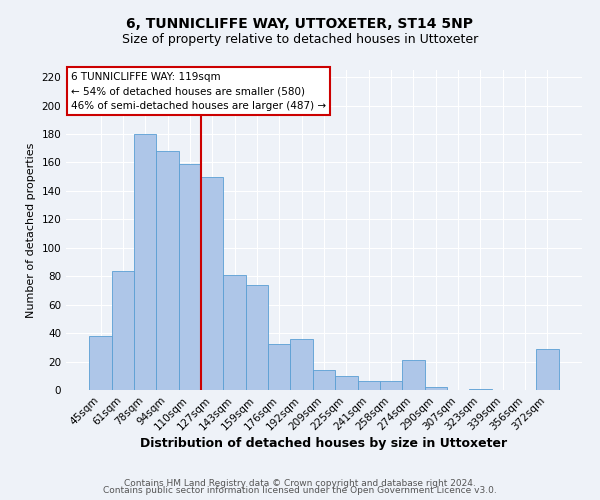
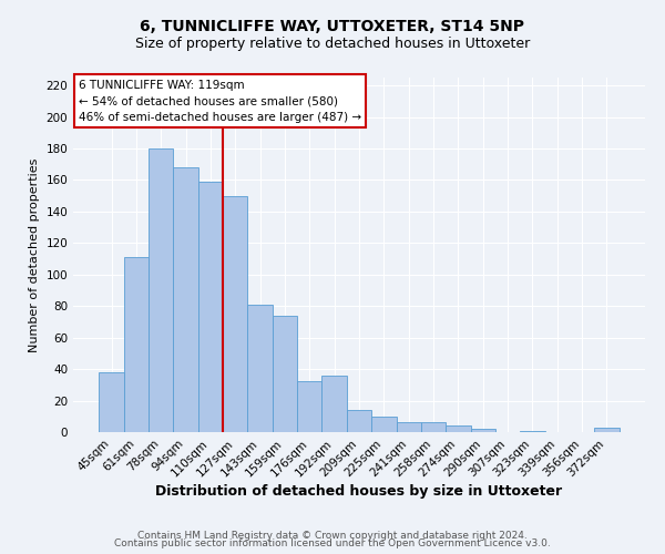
61sqm: 84 -> 111
274sqm: 21 -> 4
372sqm: 29 -> 3
